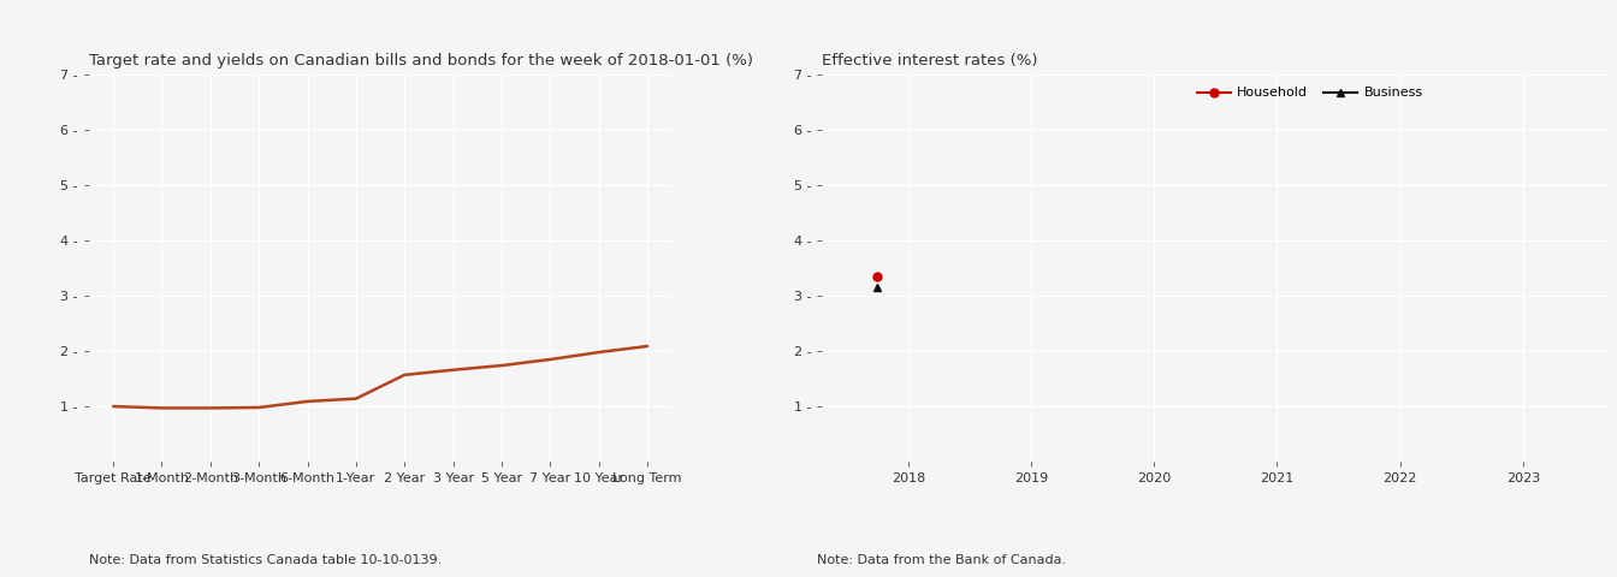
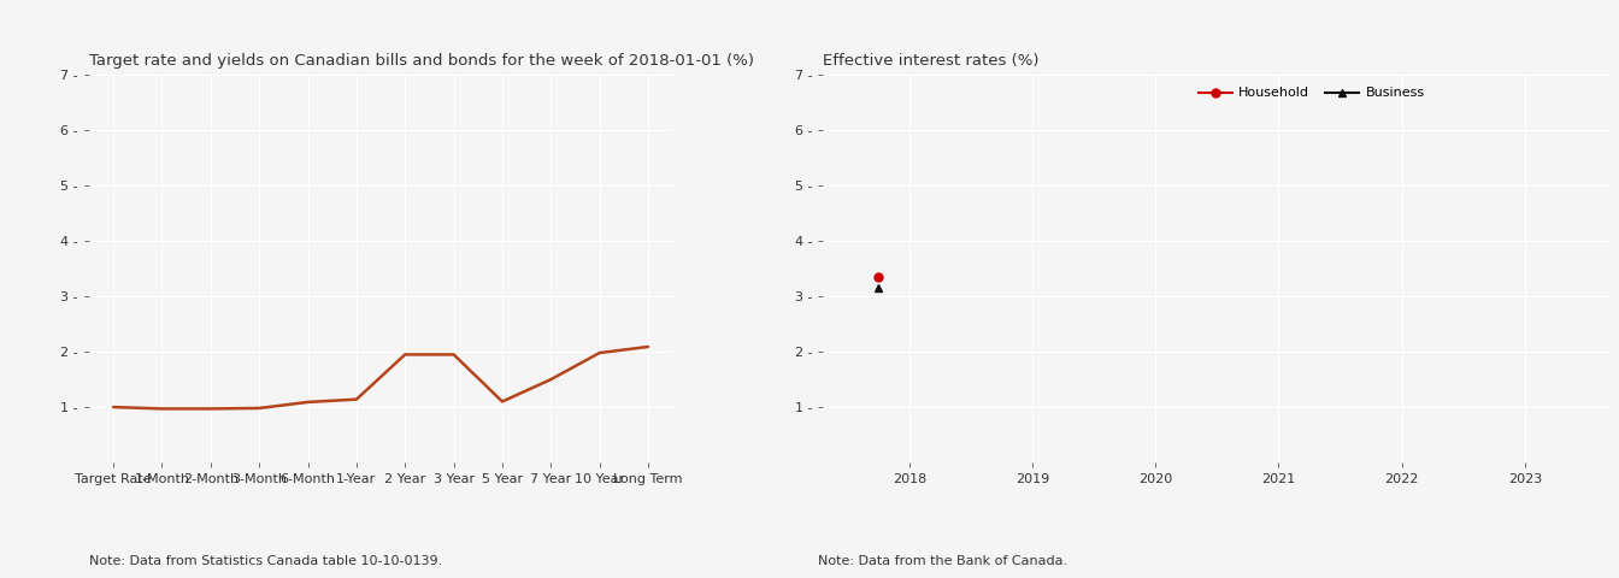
2 Year: 1.57 - -> 1.95 -
3 Year: 1.66 - -> 1.95 -
5 Year: 1.74 - -> 1.10 -
7 Year: 1.85 - -> 1.50 -
